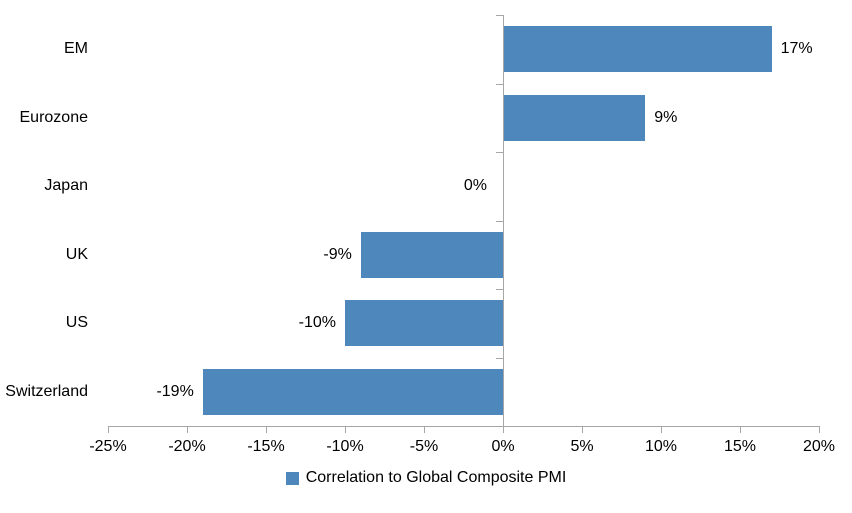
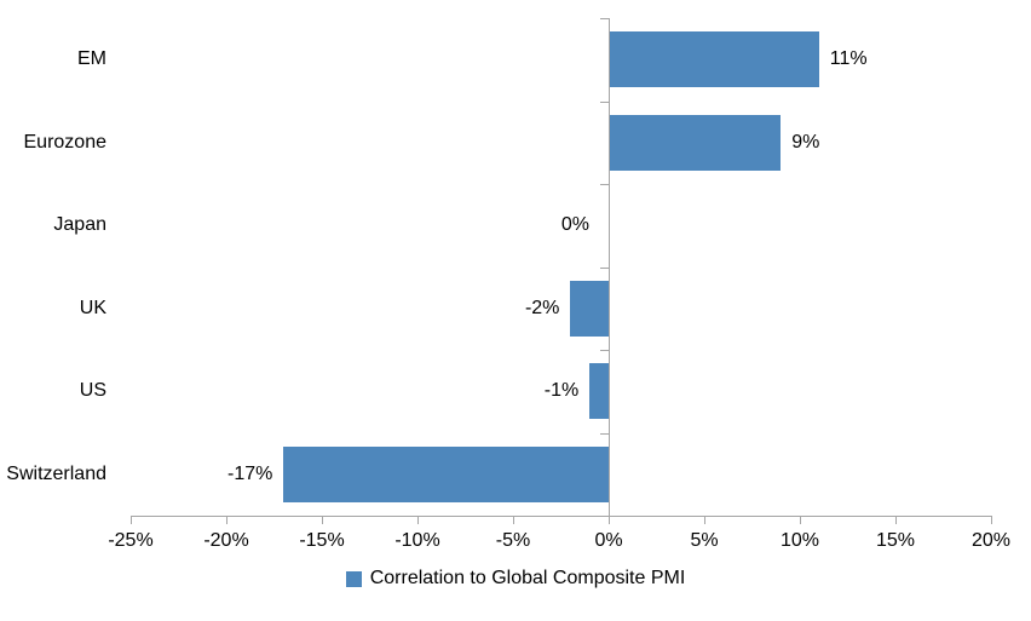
EM: 17% -> 11%
UK: -9% -> -2%
US: -10% -> -1%
Switzerland: -19% -> -17%
